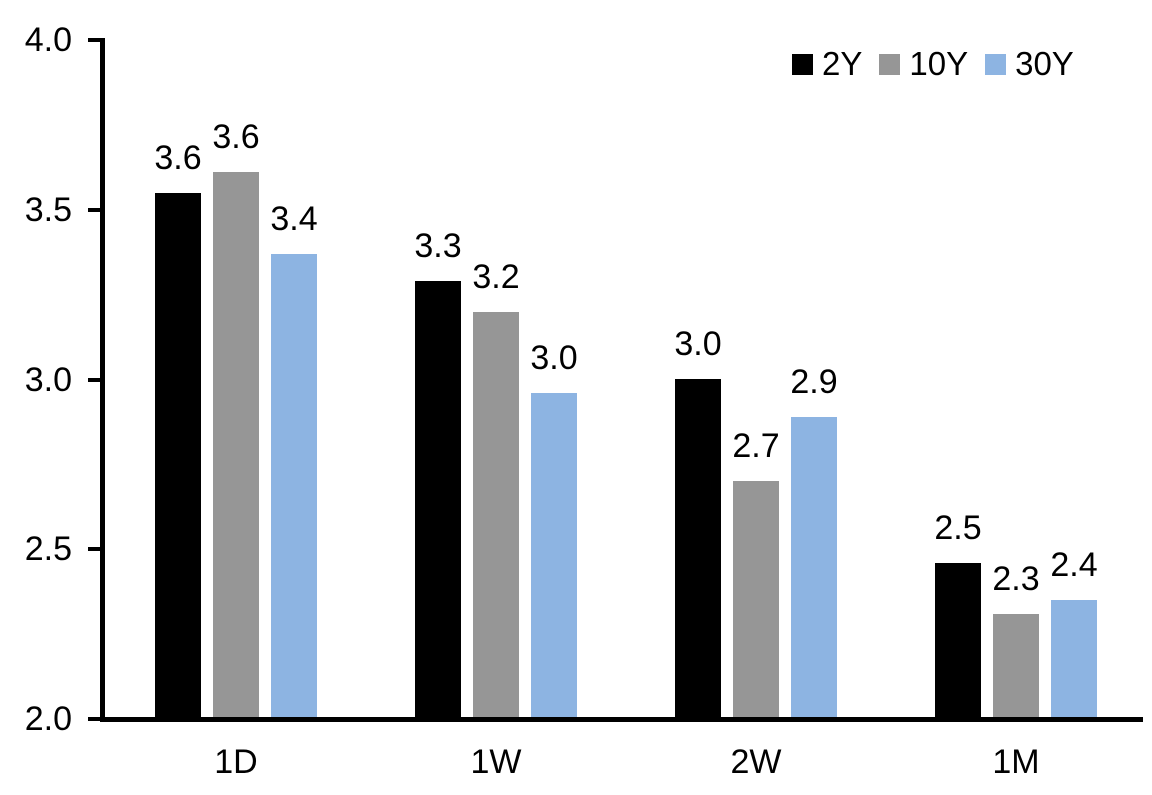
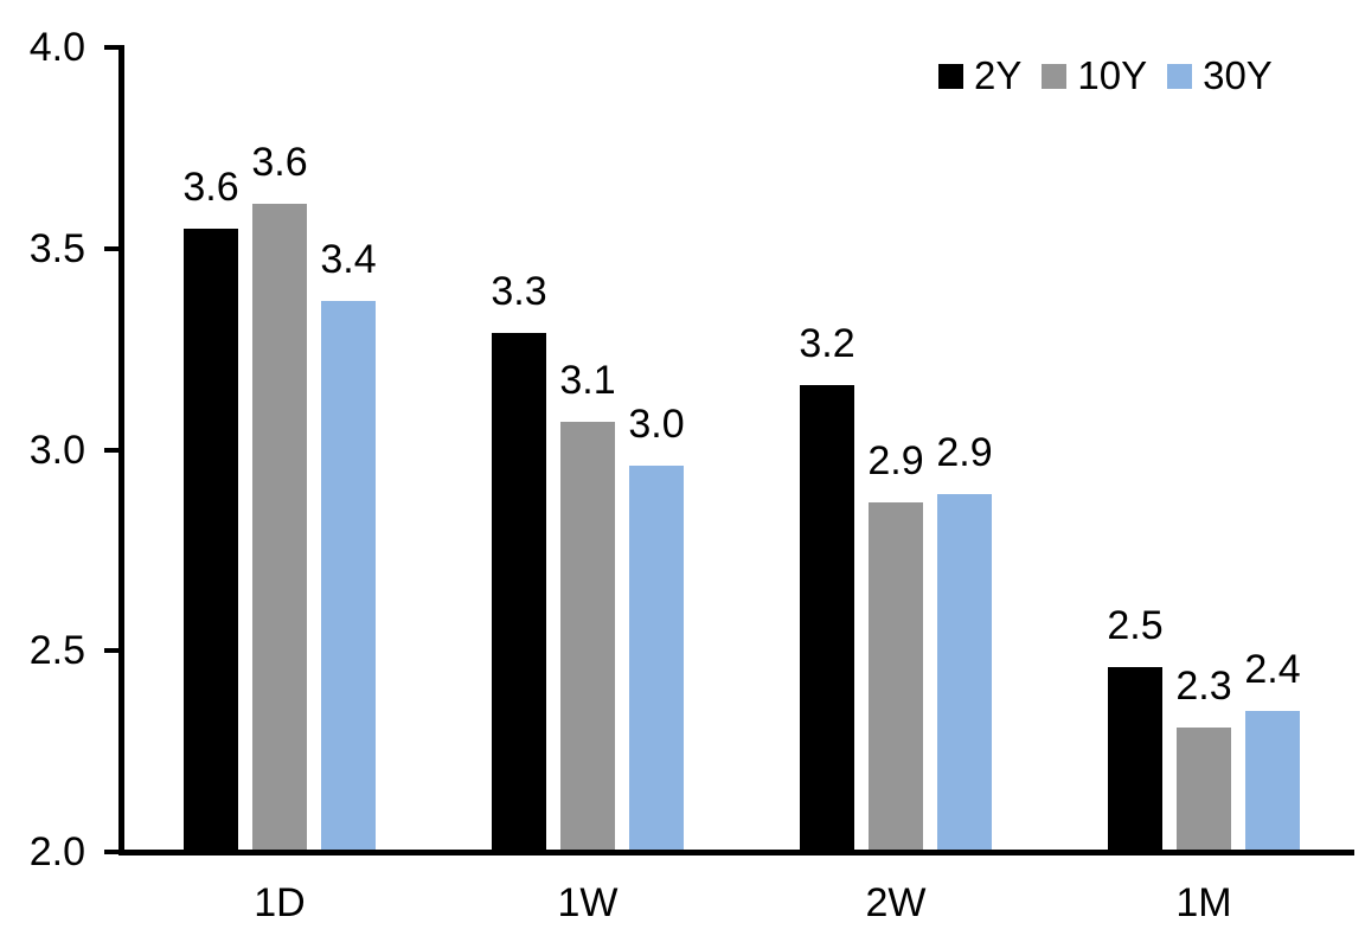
10Y/1W: 3.2 -> 3.1
2Y/2W: 3.0 -> 3.2
10Y/2W: 2.7 -> 2.9
